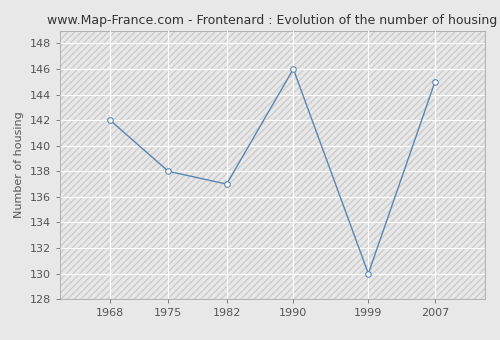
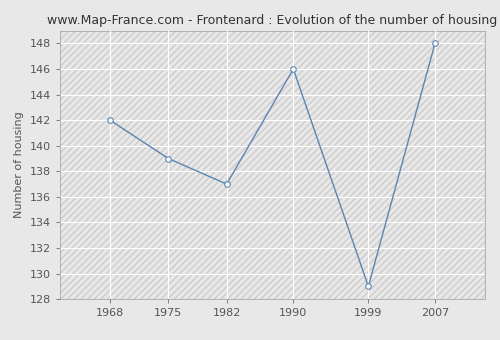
1975: 138 -> 139
1999: 130 -> 129
2007: 145 -> 148
